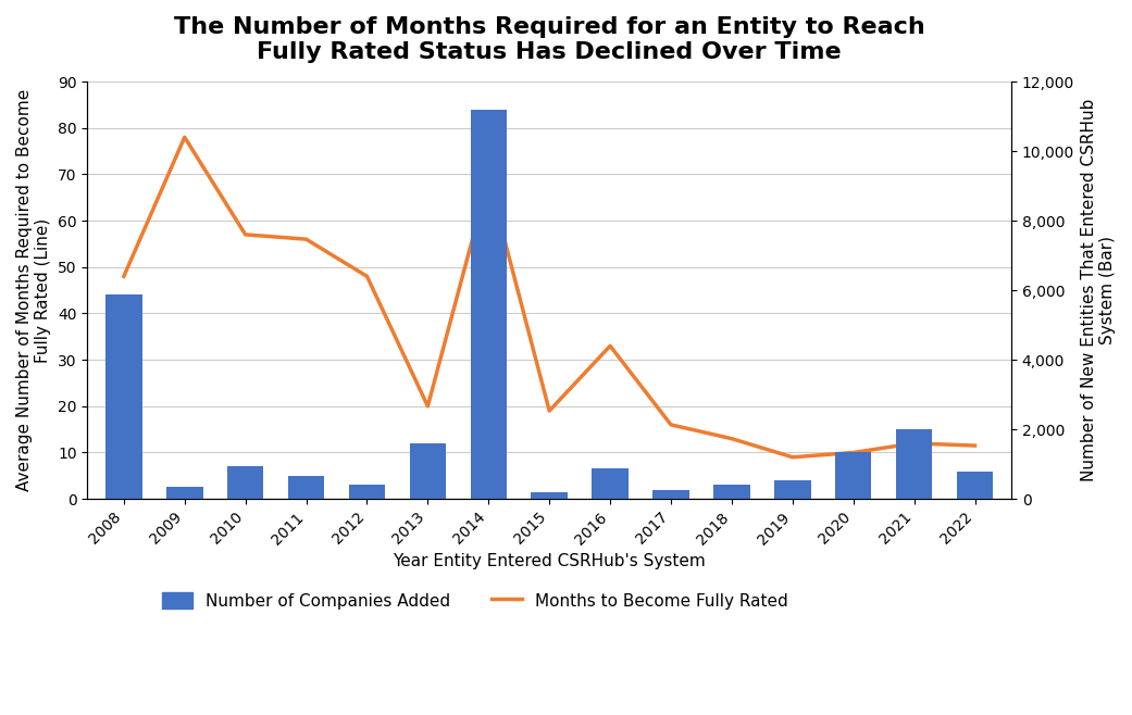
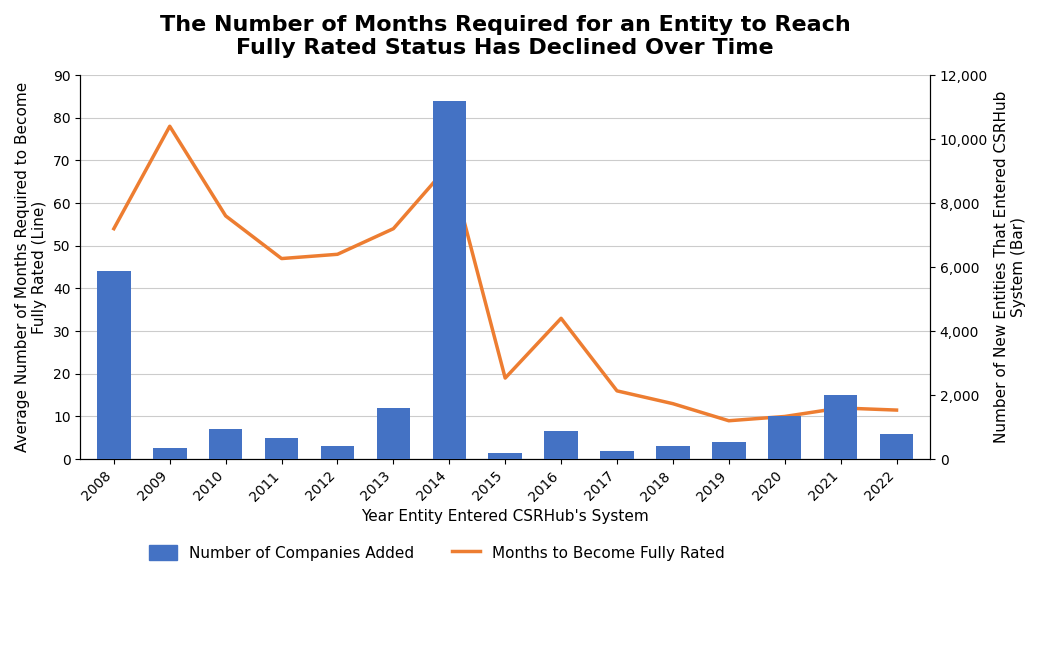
Months to Become Fully Rated/2008: 48.0 -> 54.0
Months to Become Fully Rated/2011: 56.0 -> 47.0
Months to Become Fully Rated/2013: 20.0 -> 54.0
